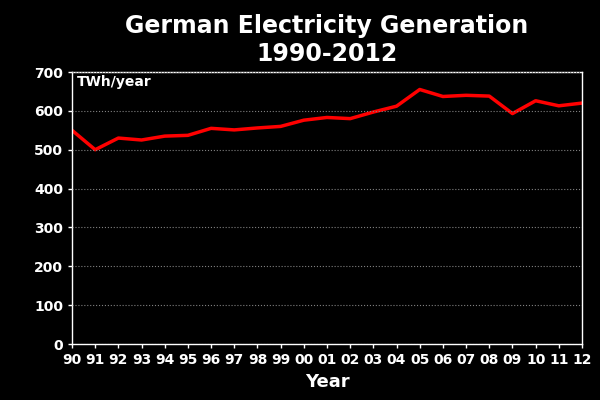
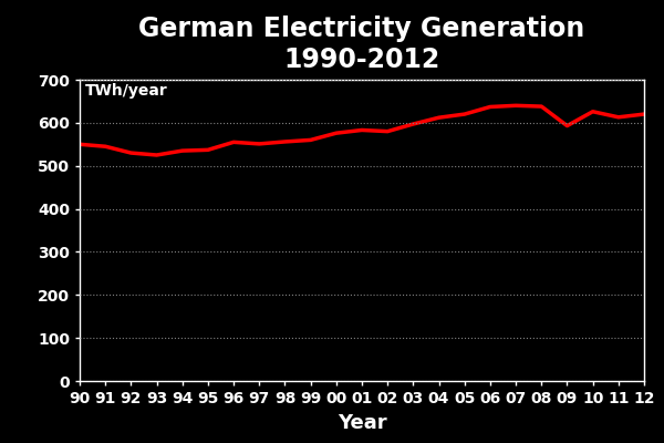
91: 500 -> 545
05: 655 -> 620
